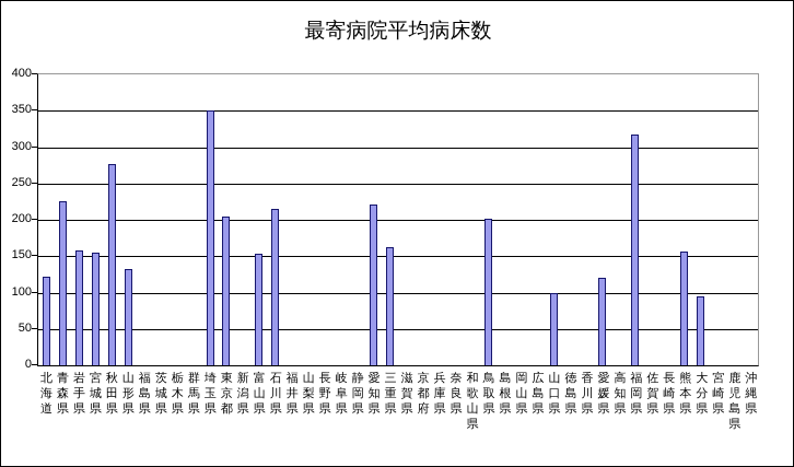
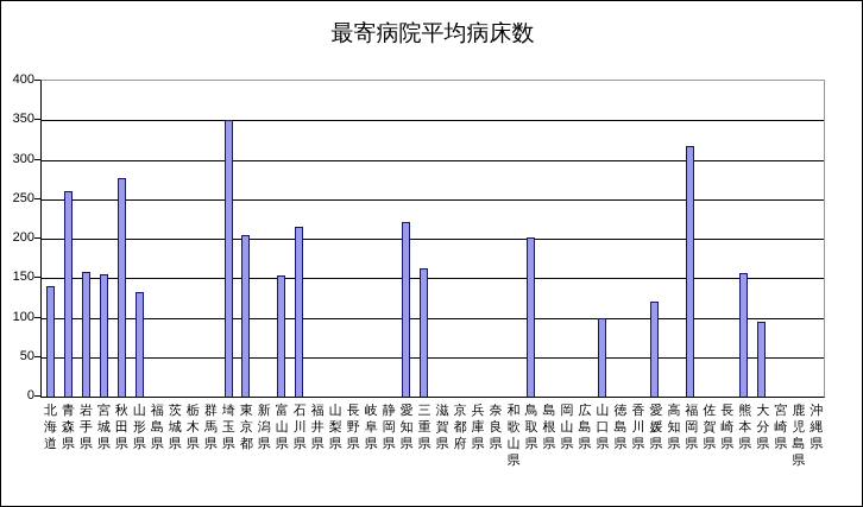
北海道: 120 -> 140
青森県: 230 -> 260
